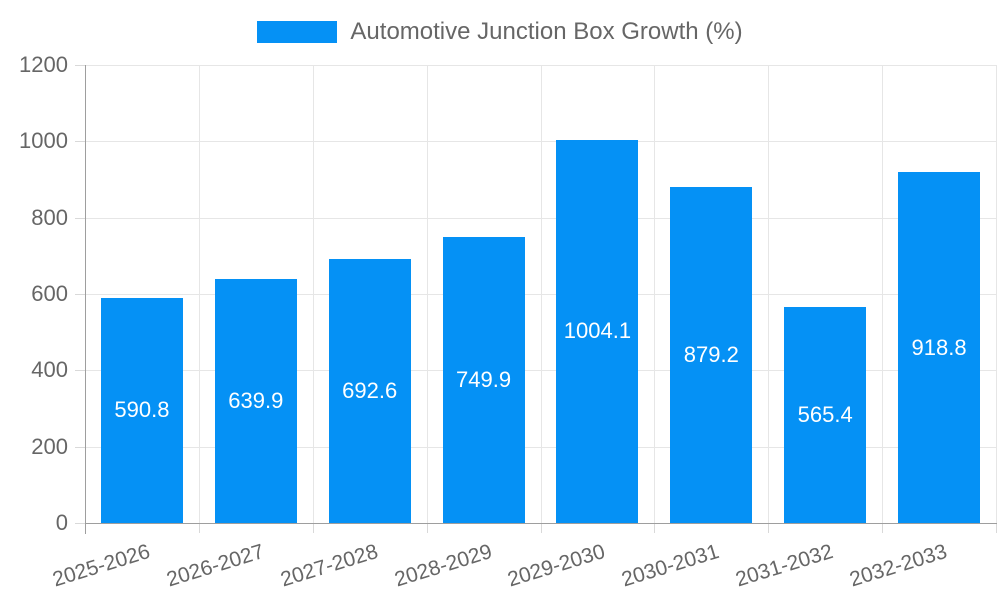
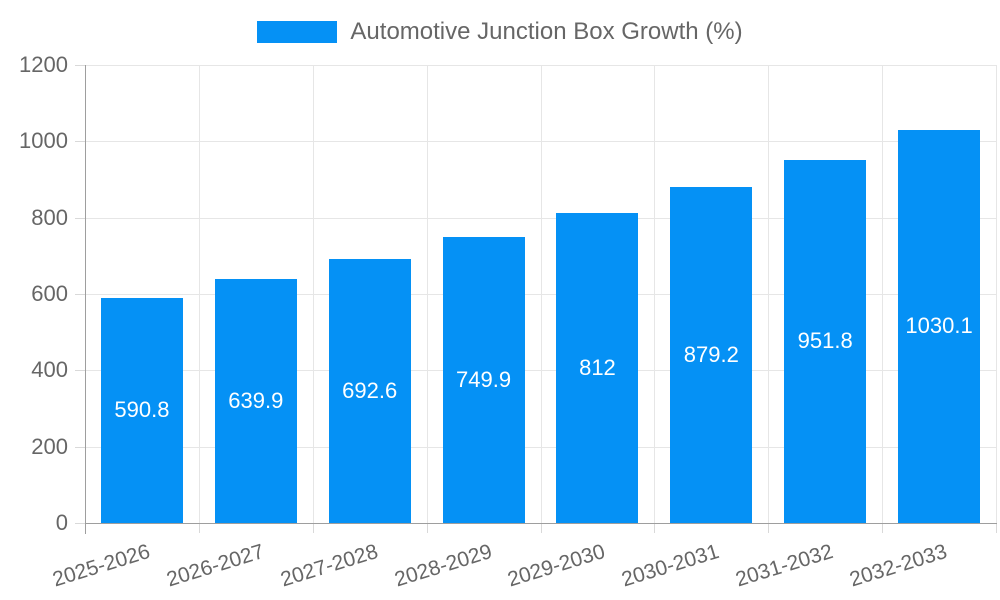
2029-2030: 1004.1 -> 812
2031-2032: 565.4 -> 951.8
2032-2033: 918.8 -> 1030.1
